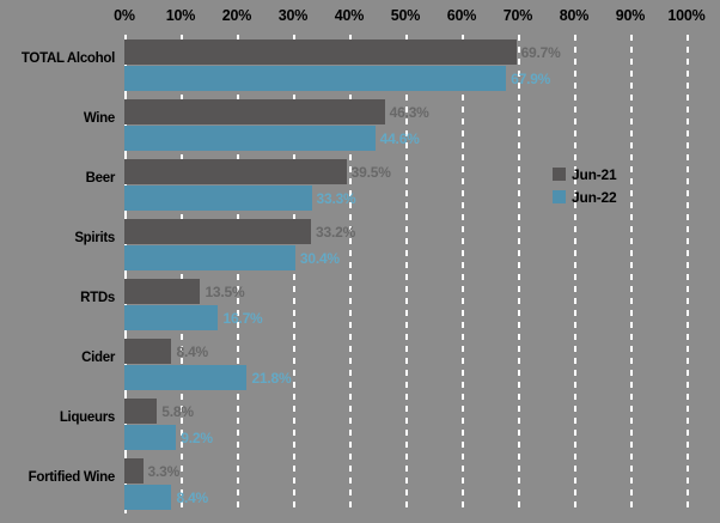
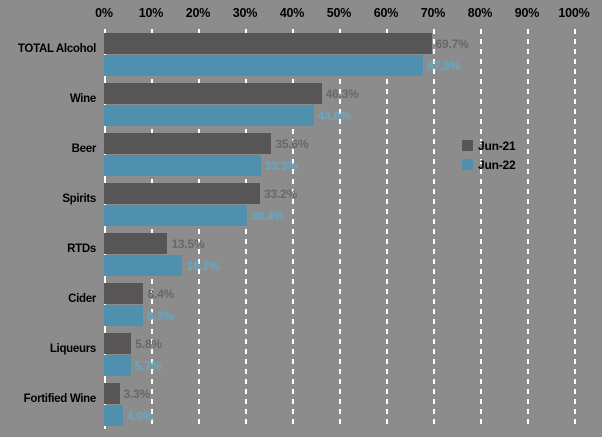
Jun-21/Beer: 39.5% -> 35.6%
Jun-22/Cider: 21.8% -> 8.3%
Jun-22/Liqueurs: 9.2% -> 5.7%
Jun-22/Fortified Wine: 8.4% -> 4.0%
